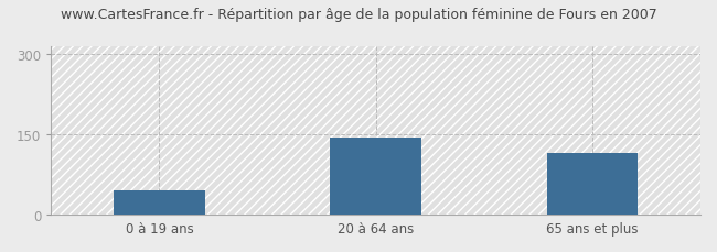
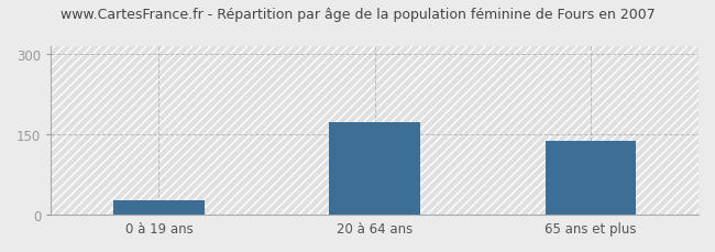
0 à 19 ans: 45 -> 28
20 à 64 ans: 145 -> 172
65 ans et plus: 115 -> 138
